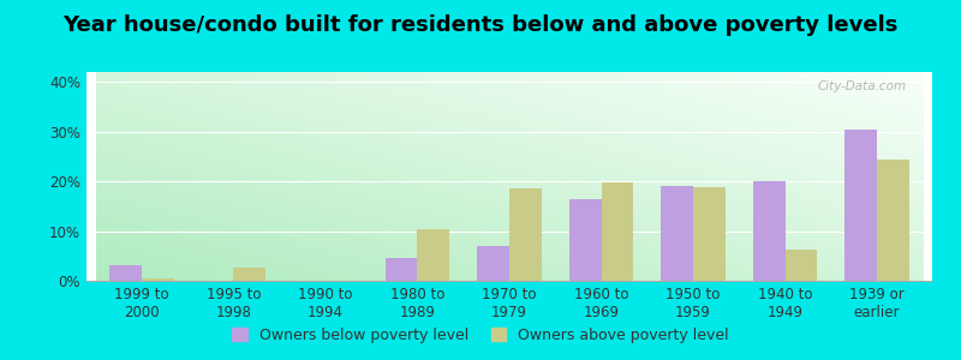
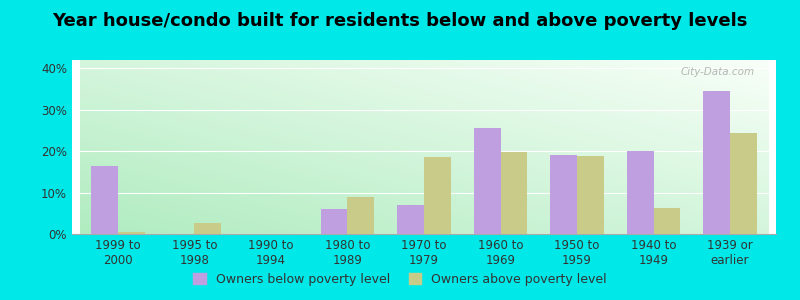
Owners below poverty level/1999 to 2000: 3.2% -> 16.5%
Owners below poverty level/1980 to 1989: 4.5% -> 6.0%
Owners above poverty level/1980 to 1989: 10.3% -> 9.0%
Owners below poverty level/1960 to 1969: 16.5% -> 25.5%
Owners below poverty level/1939 or earlier: 30.5% -> 34.5%
